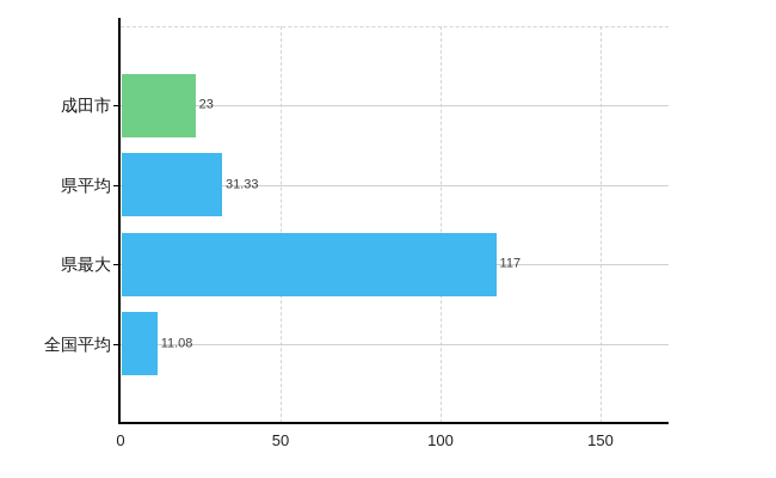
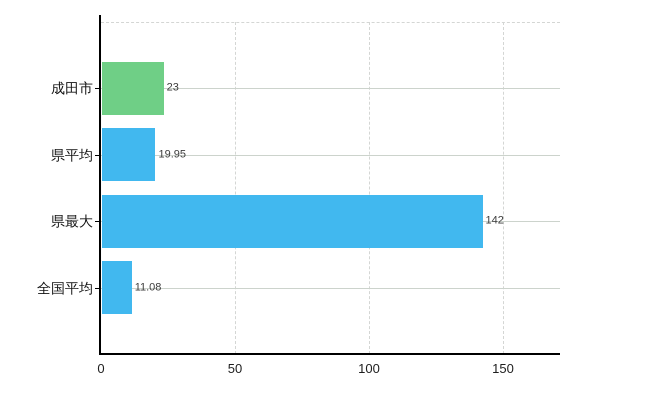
県平均: 31.33 -> 19.95
県最大: 117 -> 142
